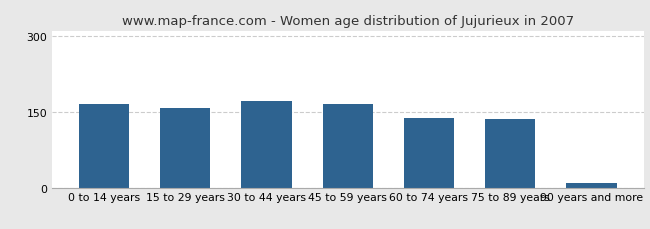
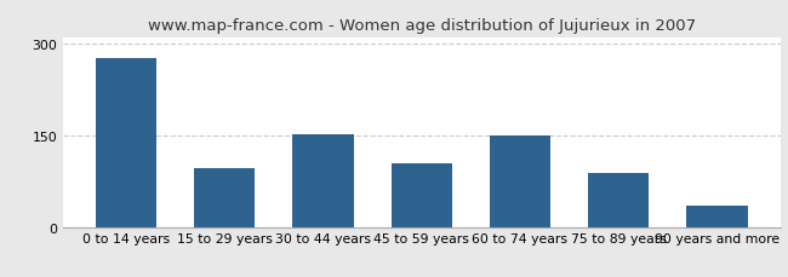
0 to 14 years: 166 -> 276
15 to 29 years: 158 -> 96
30 to 44 years: 172 -> 152
45 to 59 years: 166 -> 104
60 to 74 years: 137 -> 150
75 to 89 years: 135 -> 88
90 years and more: 10 -> 34
